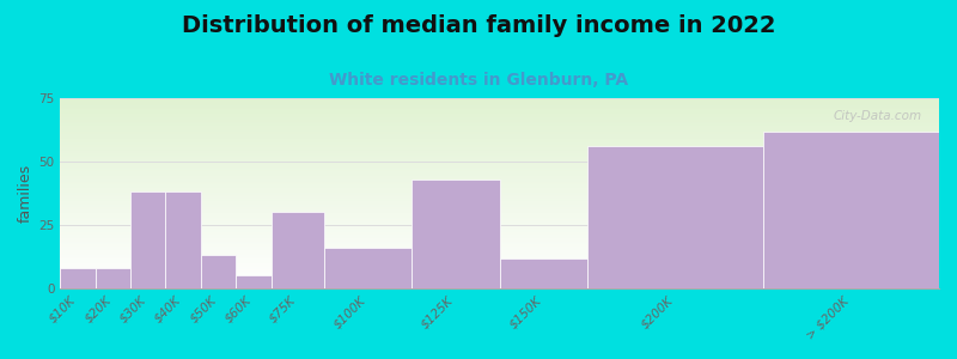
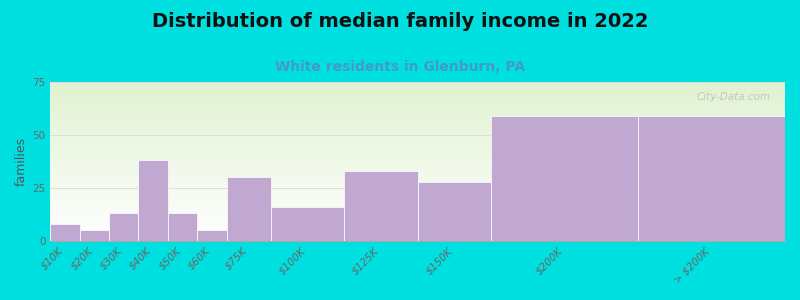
$20K: 8 -> 5
$30K: 38 -> 13
$125K: 43 -> 33
$150K: 12 -> 28
$200K: 56 -> 59
> $200K: 62 -> 59
